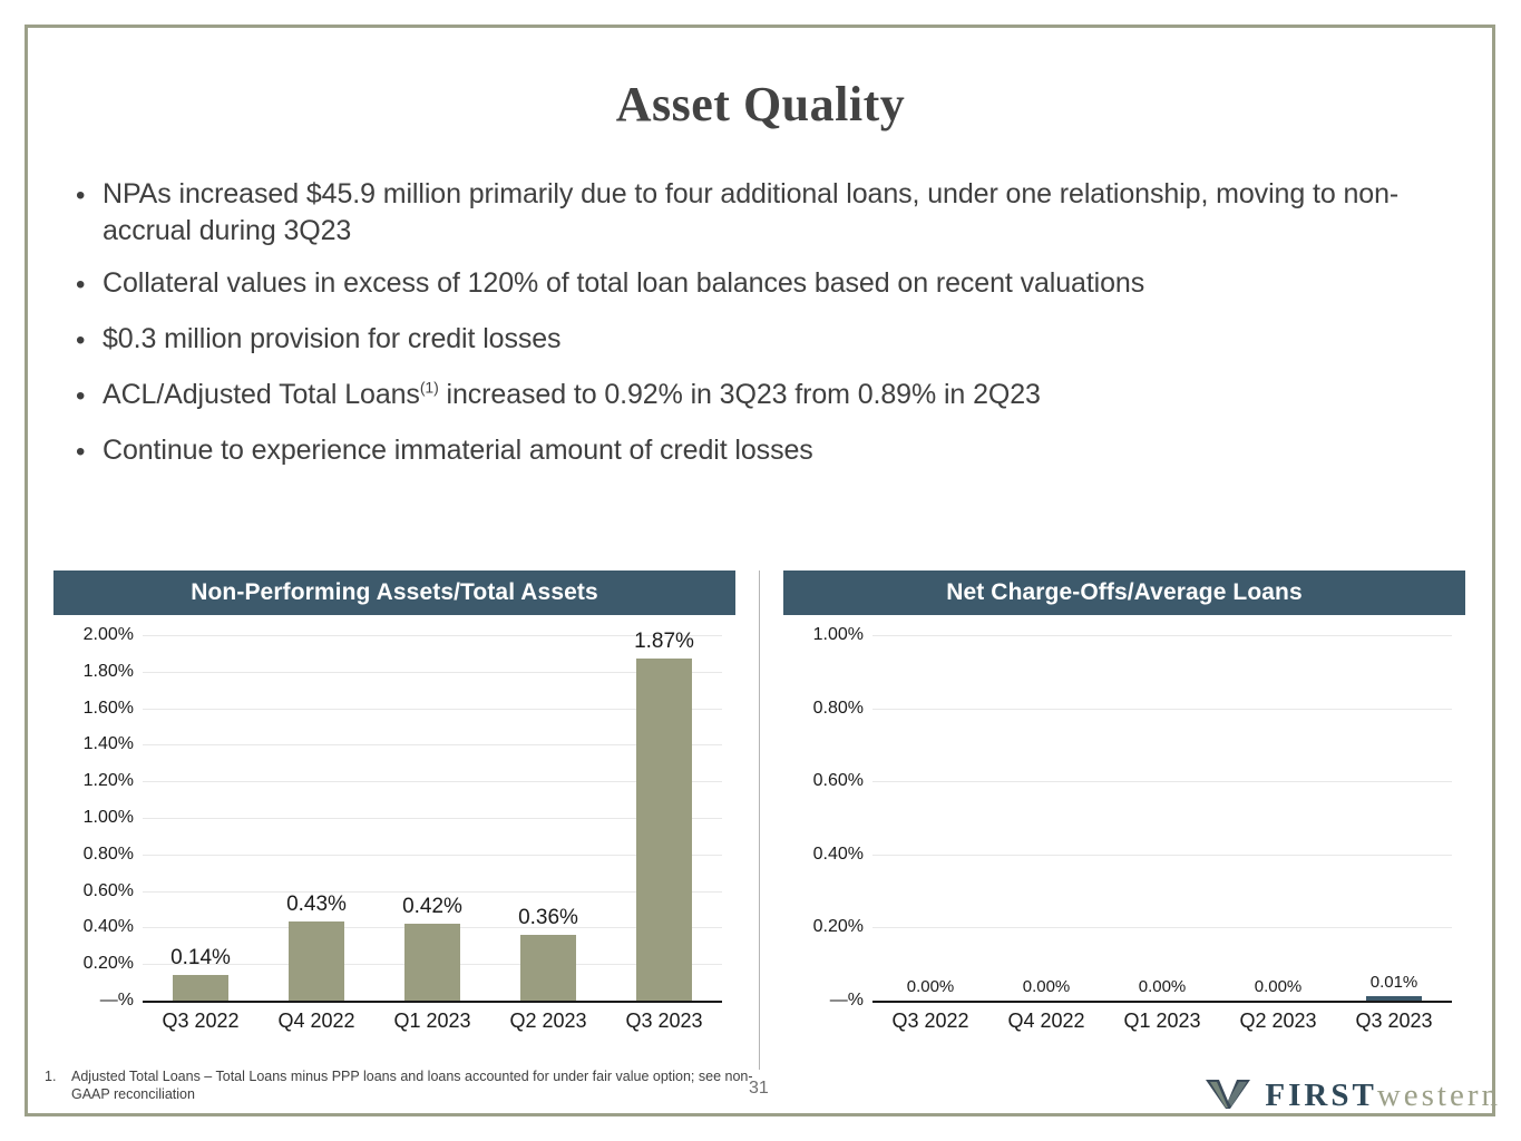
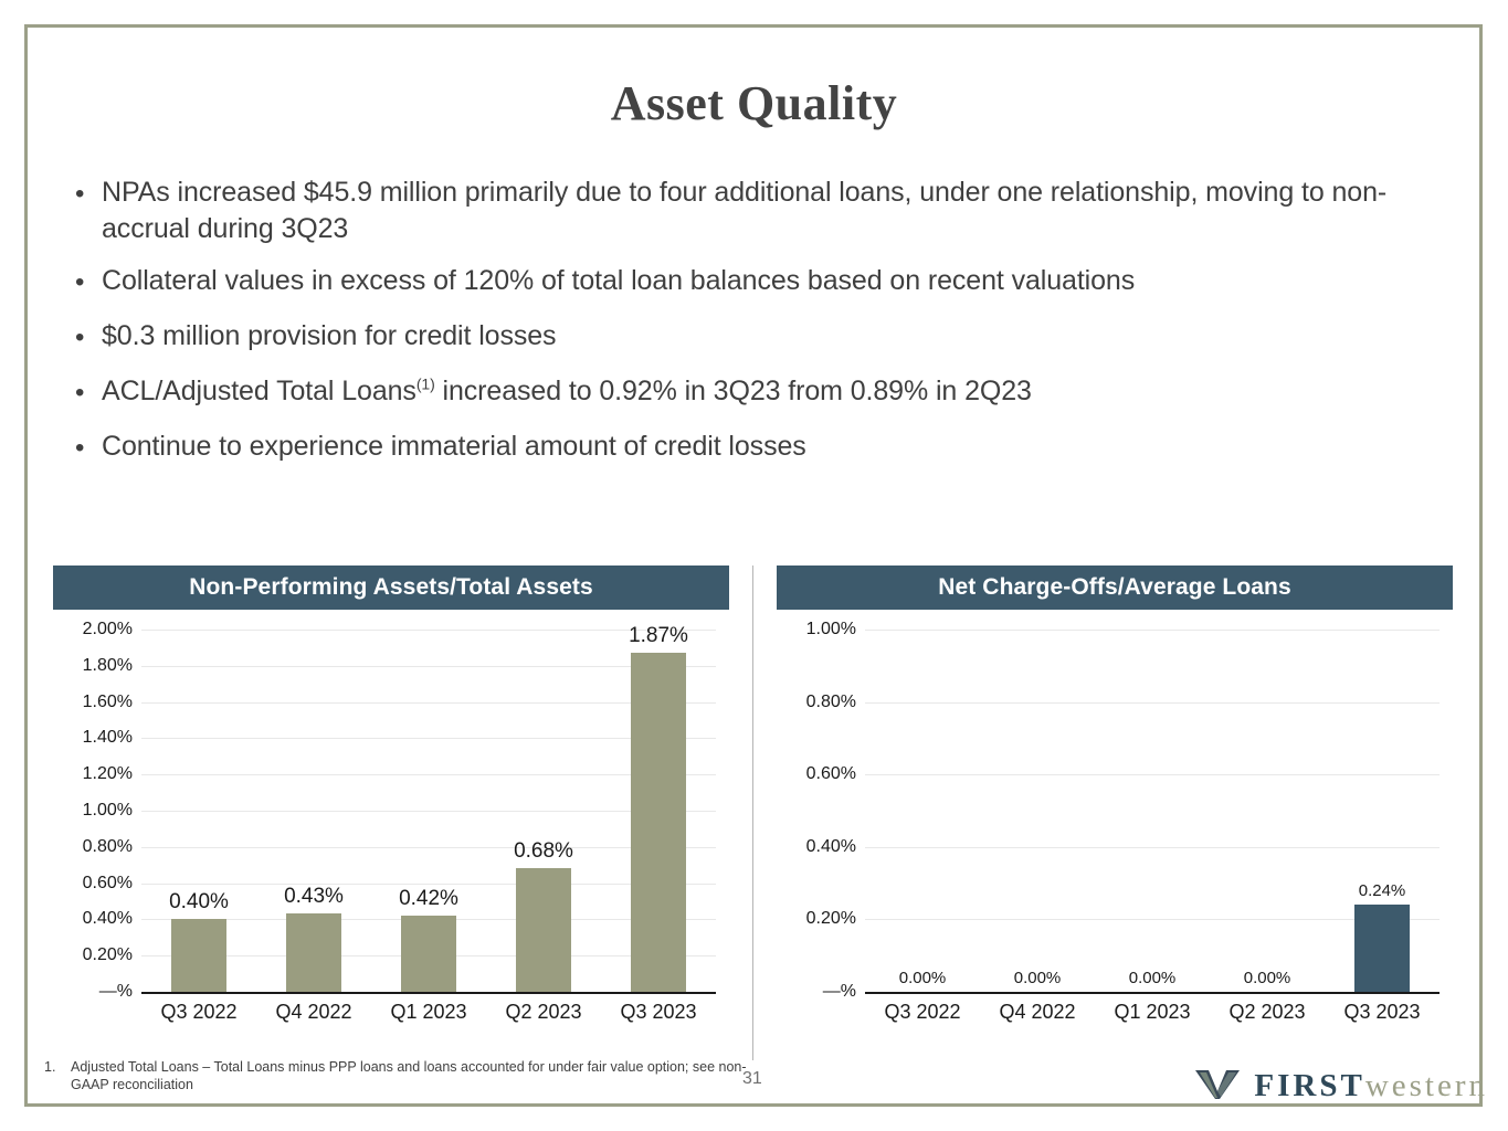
Non-Performing Assets/Total Assets/Q3 2022: 0.14% -> 0.40%
Non-Performing Assets/Total Assets/Q2 2023: 0.36% -> 0.68%
Net Charge-Offs/Average Loans/Q3 2023: 0.01% -> 0.24%
